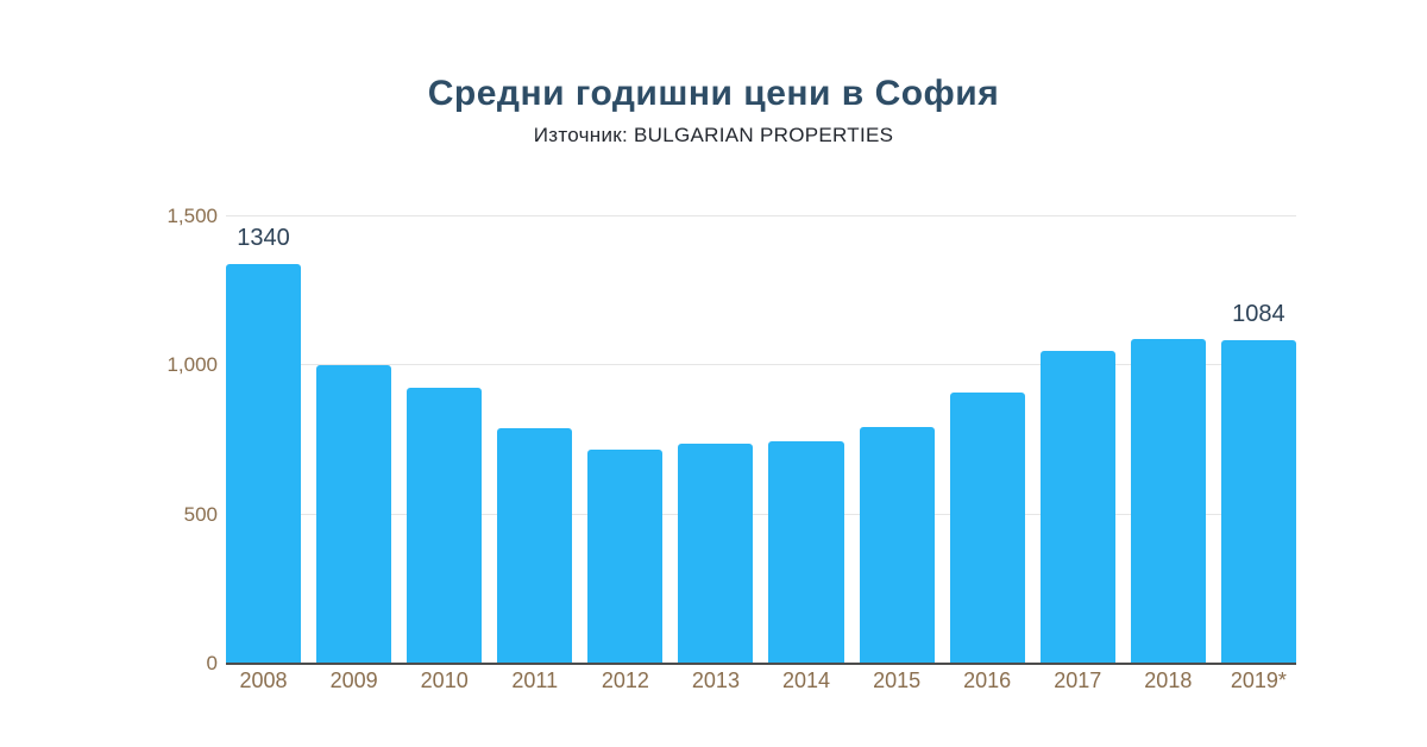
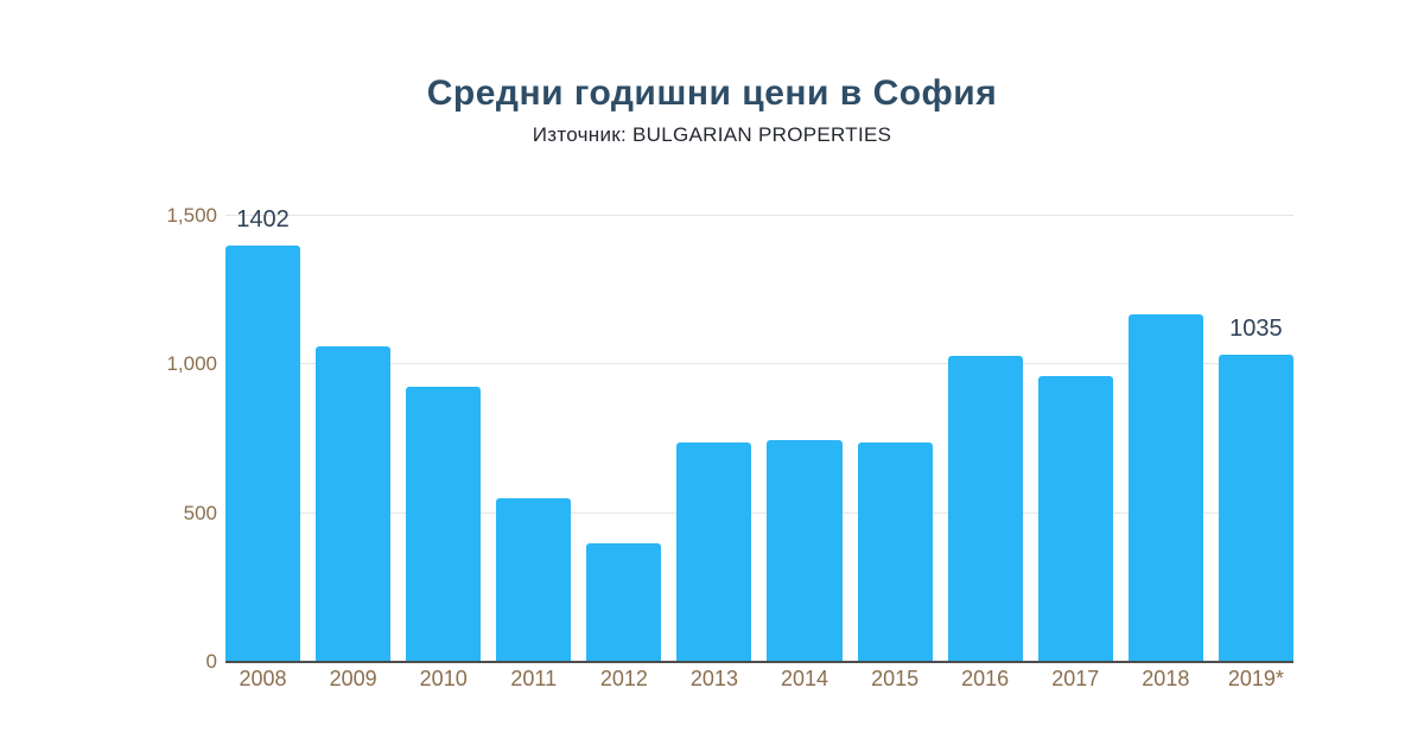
2008: 1340 -> 1402
2009: 1000 -> 1060
2011: 790 -> 550
2012: 720 -> 400
2015: 800 -> 740
2016: 910 -> 1030
2017: 1050 -> 960
2018: 1090 -> 1170
2019*: 1084 -> 1035
